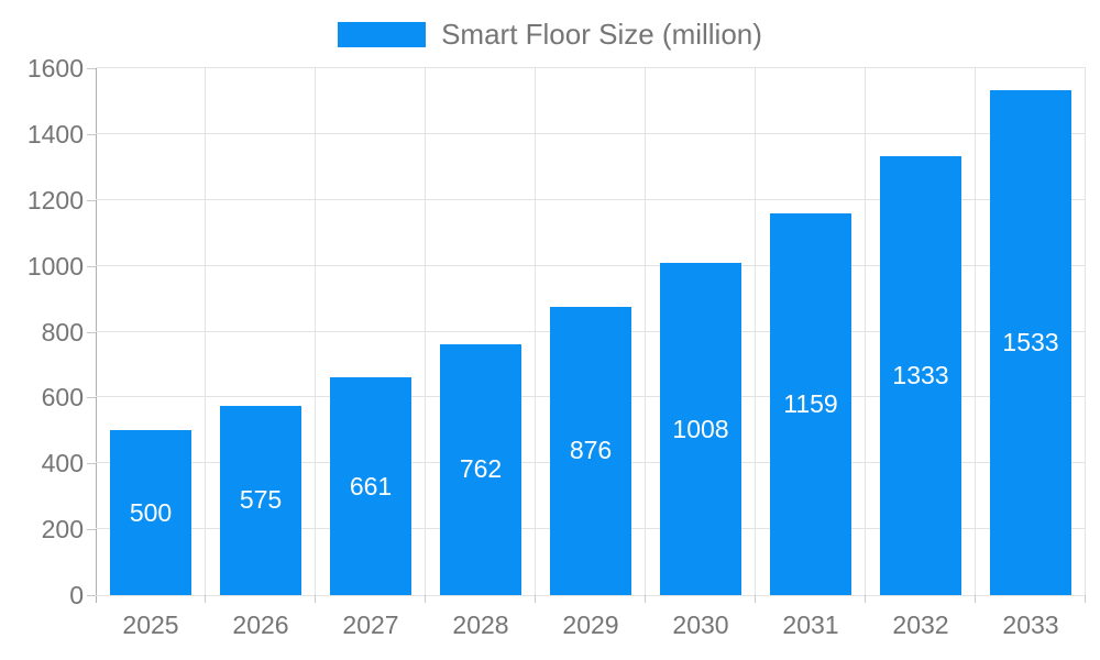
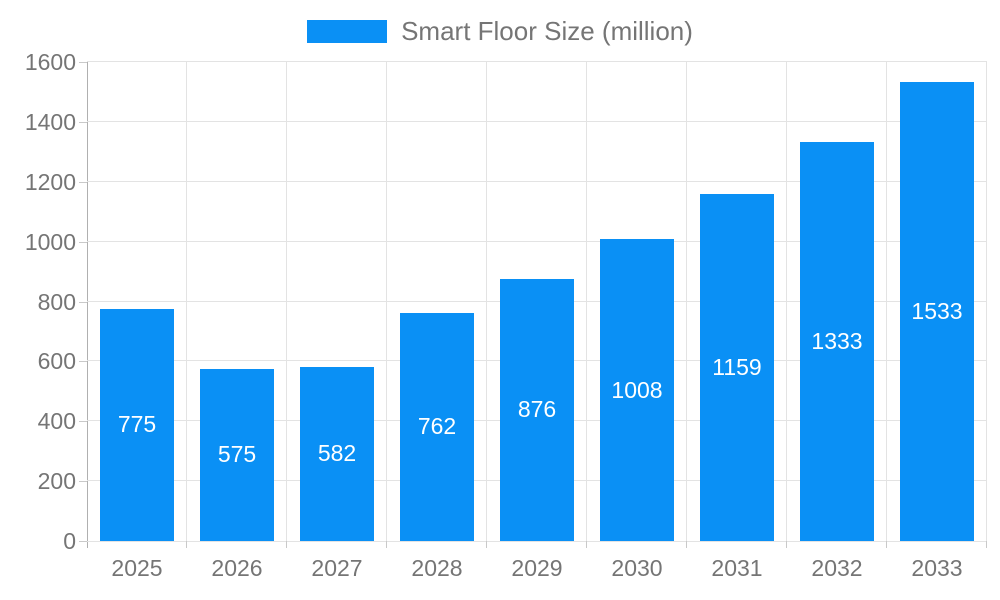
2025: 500 -> 775
2027: 661 -> 582
